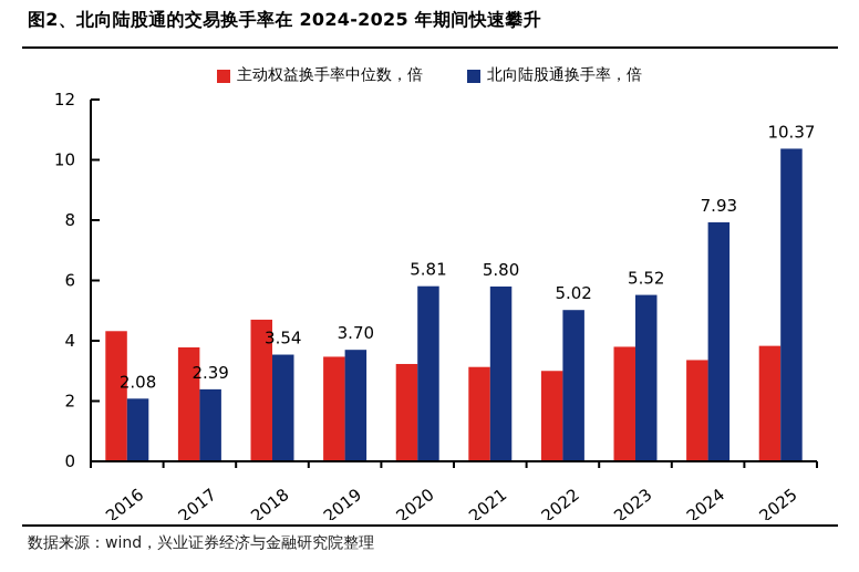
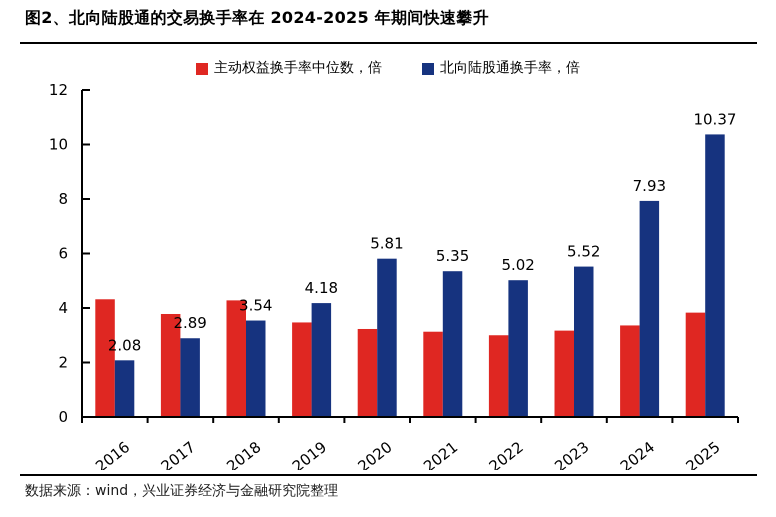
北向陆股通换手率，倍/2017: 2.39 -> 2.89
主动权益换手率中位数，倍/2018: 4.7 -> 4.3
北向陆股通换手率，倍/2019: 3.70 -> 4.18
北向陆股通换手率，倍/2021: 5.80 -> 5.35
主动权益换手率中位数，倍/2023: 3.8 -> 3.2
